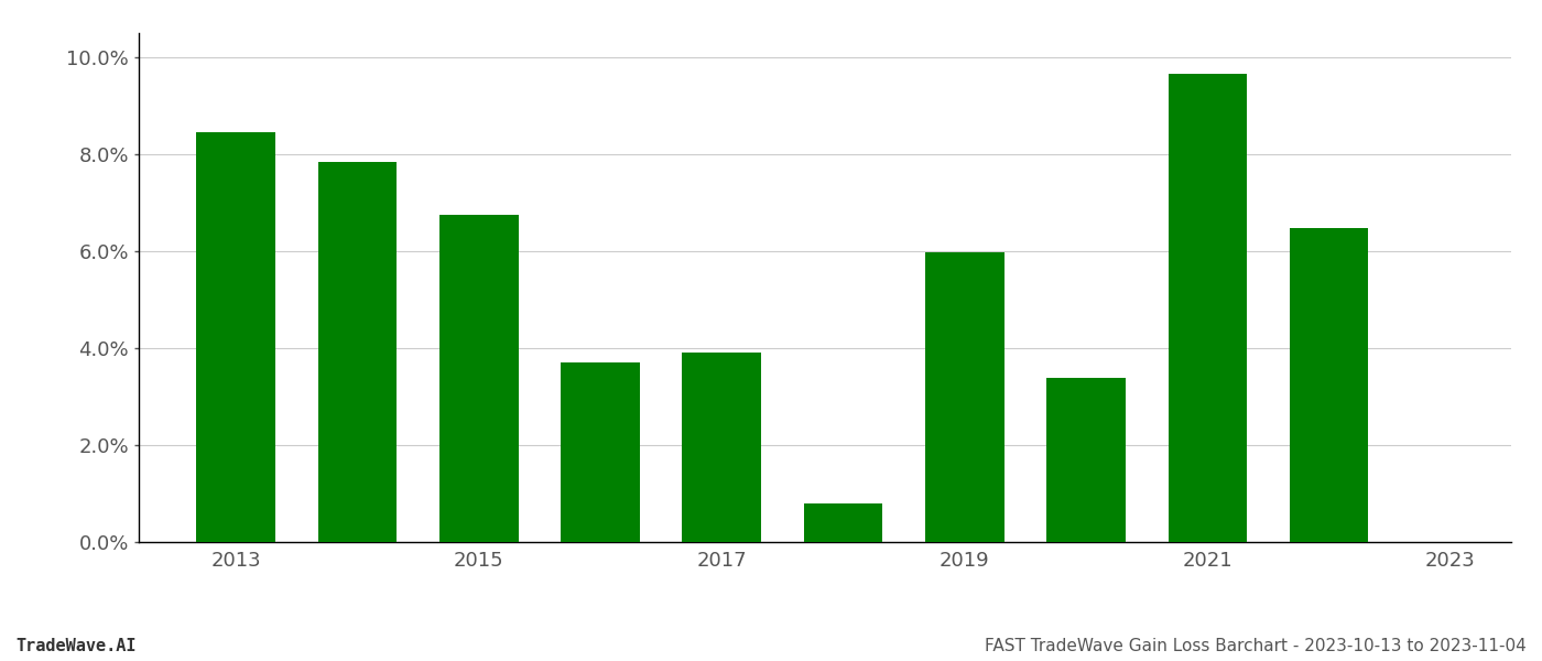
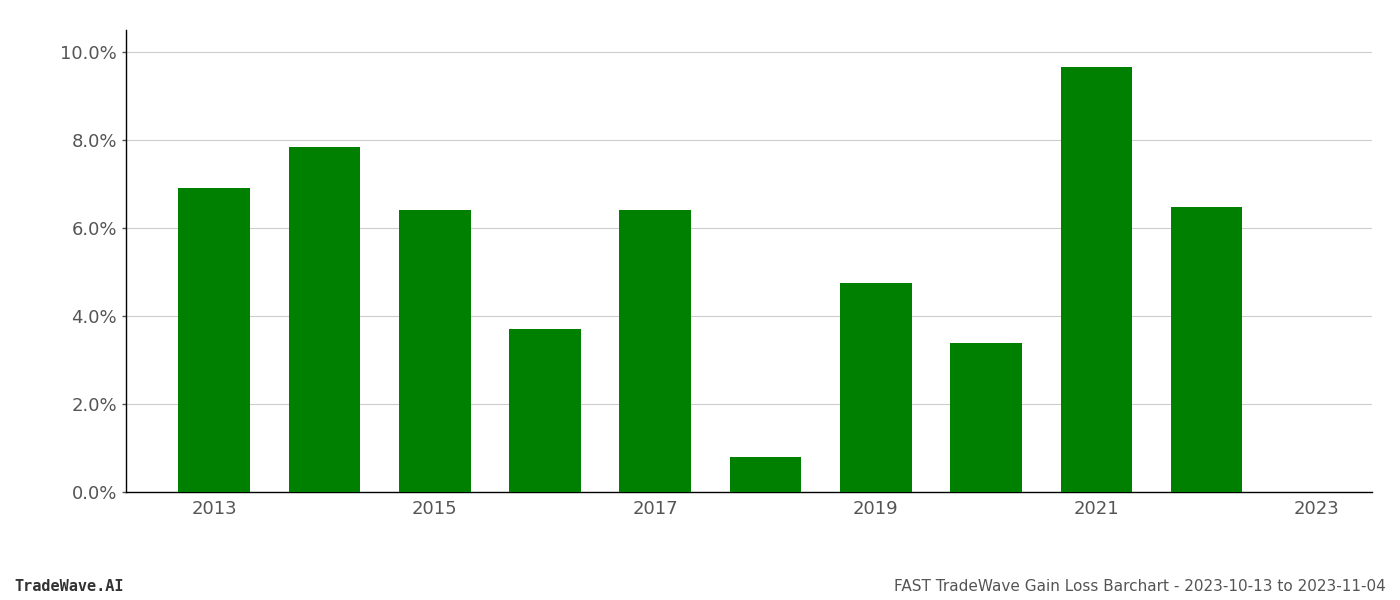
2013: 8.45% -> 6.90%
2015: 6.75% -> 6.40%
2017: 3.90% -> 6.40%
2019: 5.98% -> 4.75%
